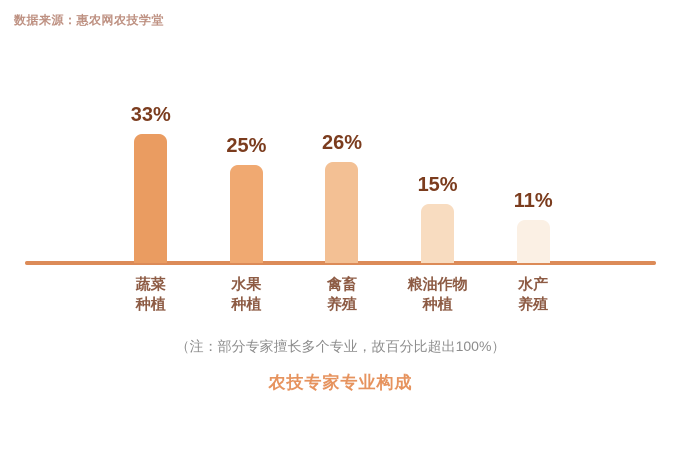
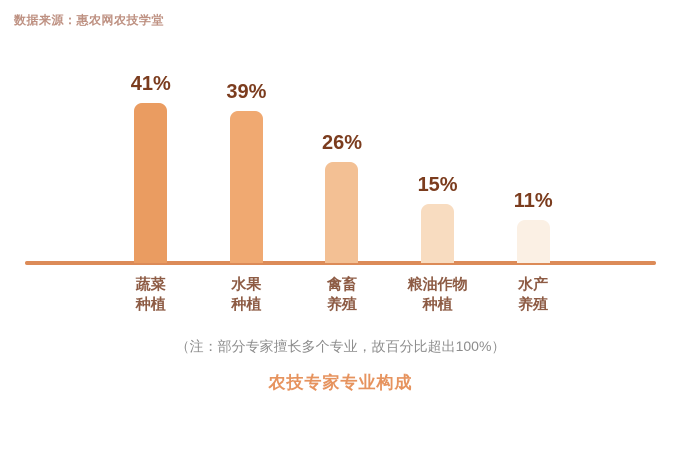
蔬菜 种植: 33% -> 41%
水果 种植: 25% -> 39%
